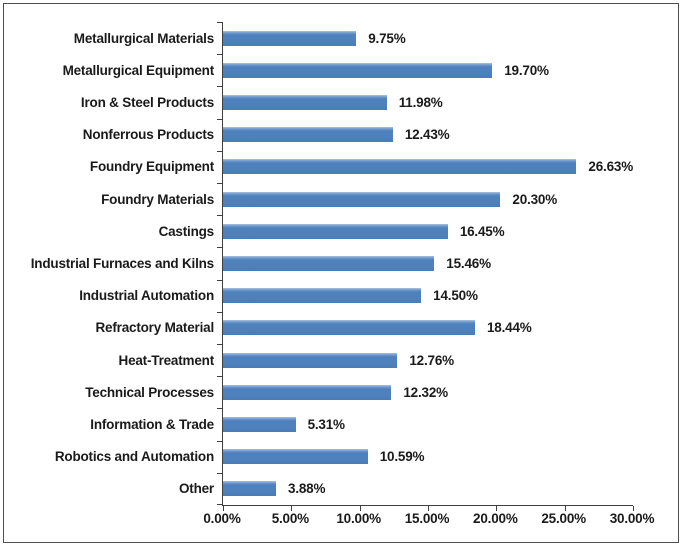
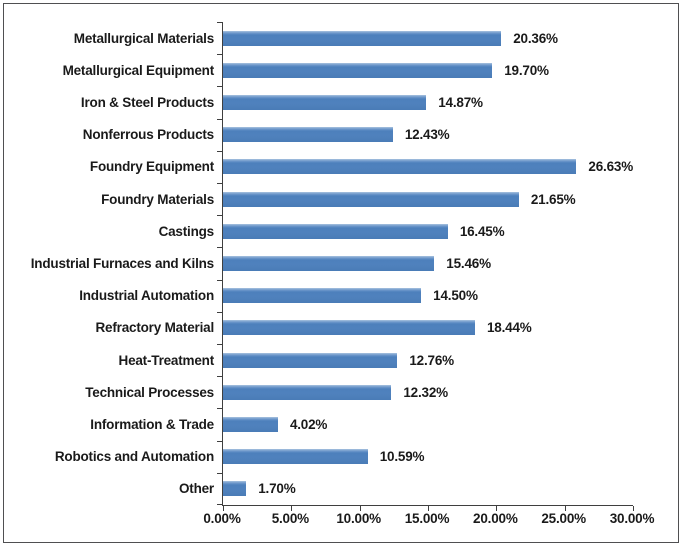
Metallurgical Materials: 9.75% -> 20.36%
Iron & Steel Products: 11.98% -> 14.87%
Foundry Materials: 20.30% -> 21.65%
Information & Trade: 5.31% -> 4.02%
Other: 3.88% -> 1.70%
